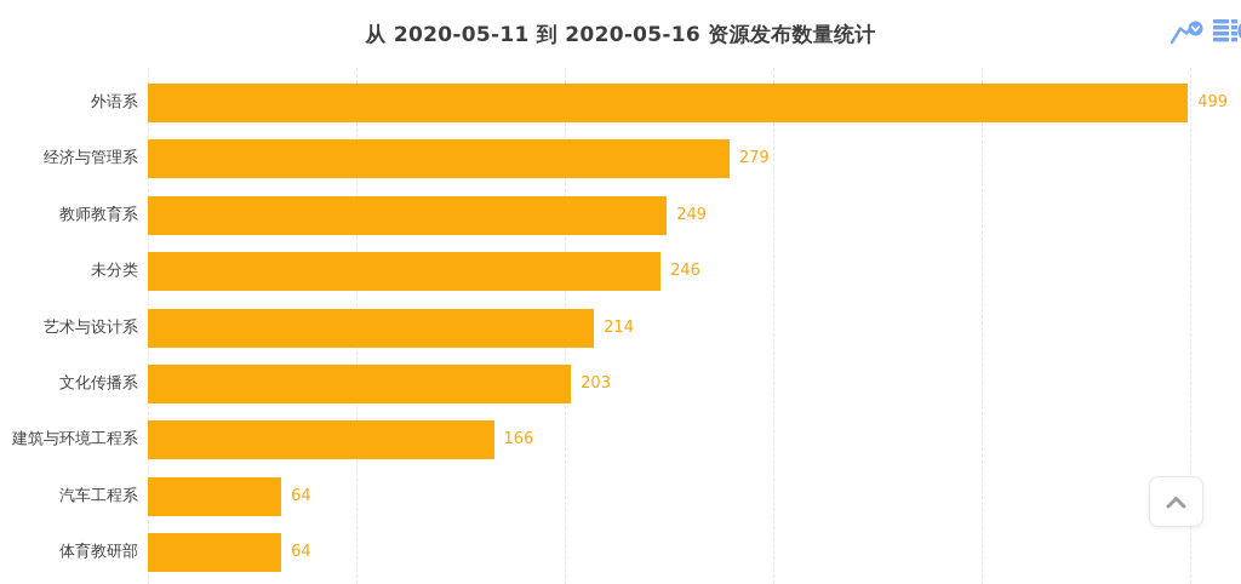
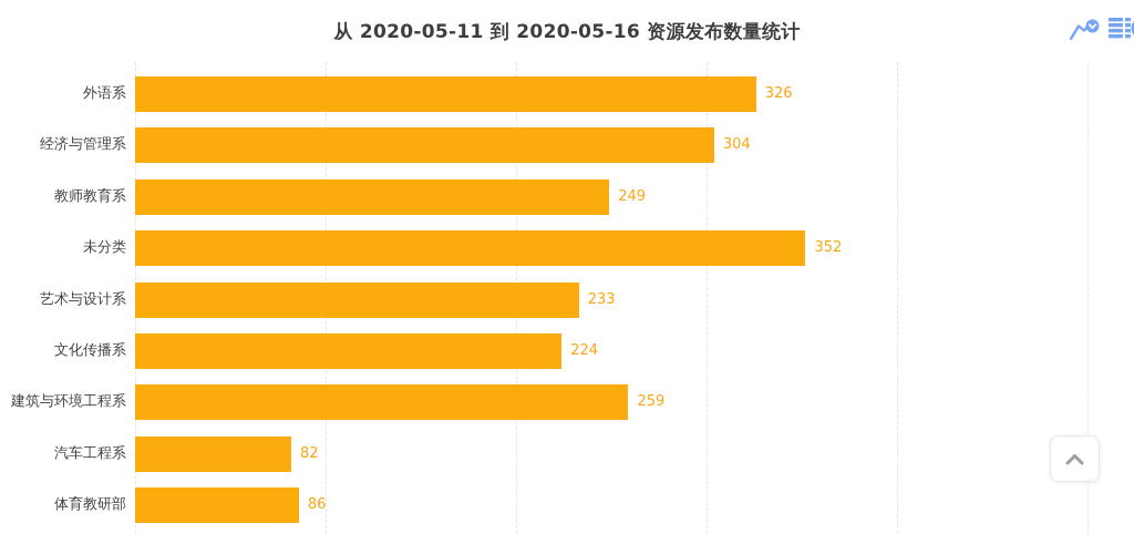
外语系: 499 -> 326
经济与管理系: 279 -> 304
未分类: 246 -> 352
艺术与设计系: 214 -> 233
文化传播系: 203 -> 224
建筑与环境工程系: 166 -> 259
汽车工程系: 64 -> 82
体育教研部: 64 -> 86
